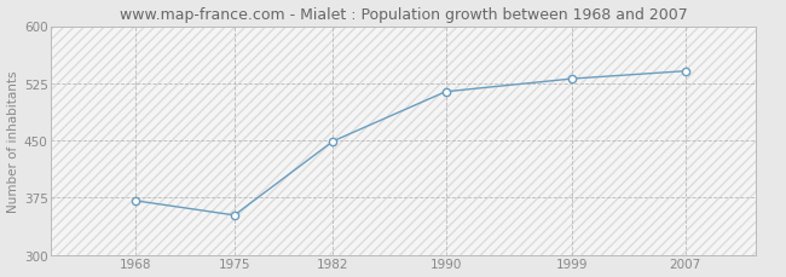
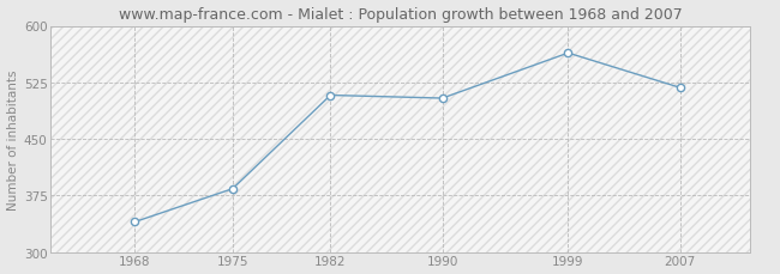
1968: 371 -> 340
1975: 352 -> 384
1982: 449 -> 508
1990: 514 -> 504
1999: 531 -> 564
2007: 541 -> 518
